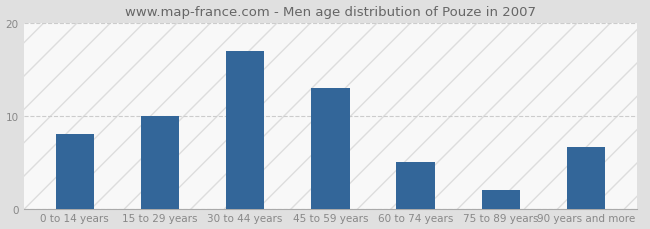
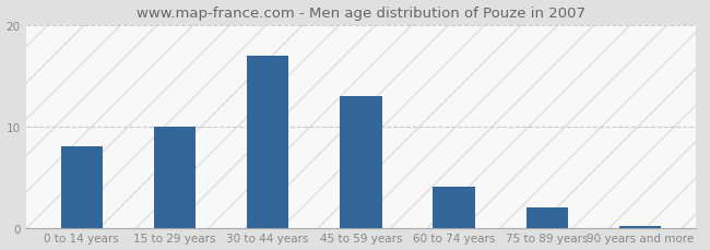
60 to 74 years: 5.0 -> 4.0
90 years and more: 6.6 -> 0.2
